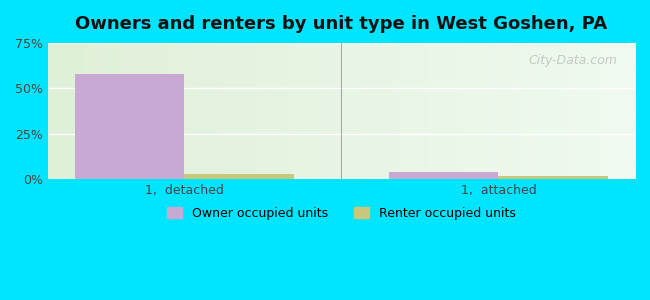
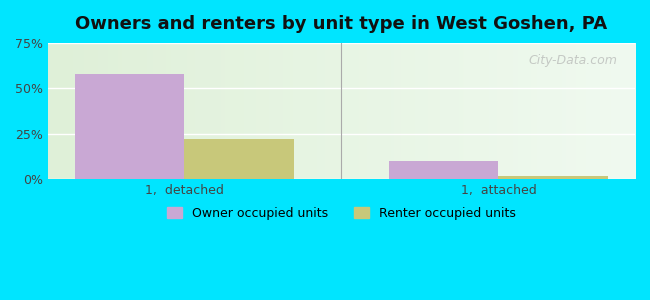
Renter occupied units/1, detached: 3% -> 22%
Owner occupied units/1, attached: 4% -> 10%
